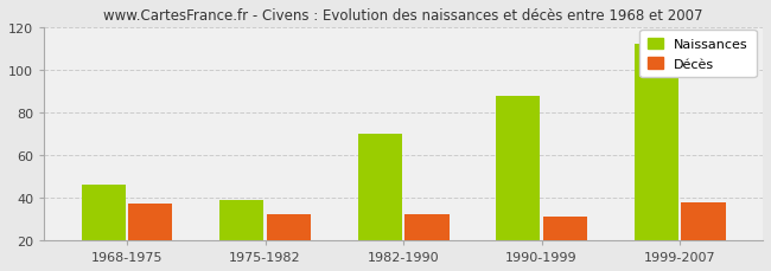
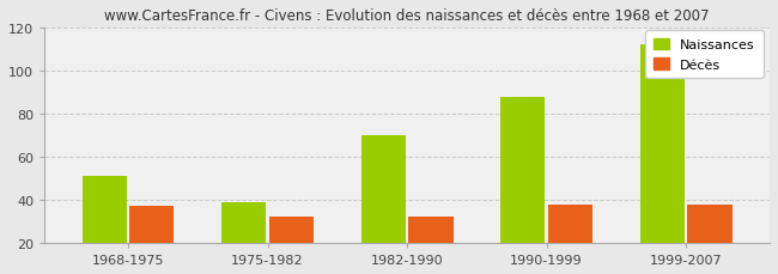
Naissances/1968-1975: 46 -> 51
Décès/1990-1999: 31 -> 38
